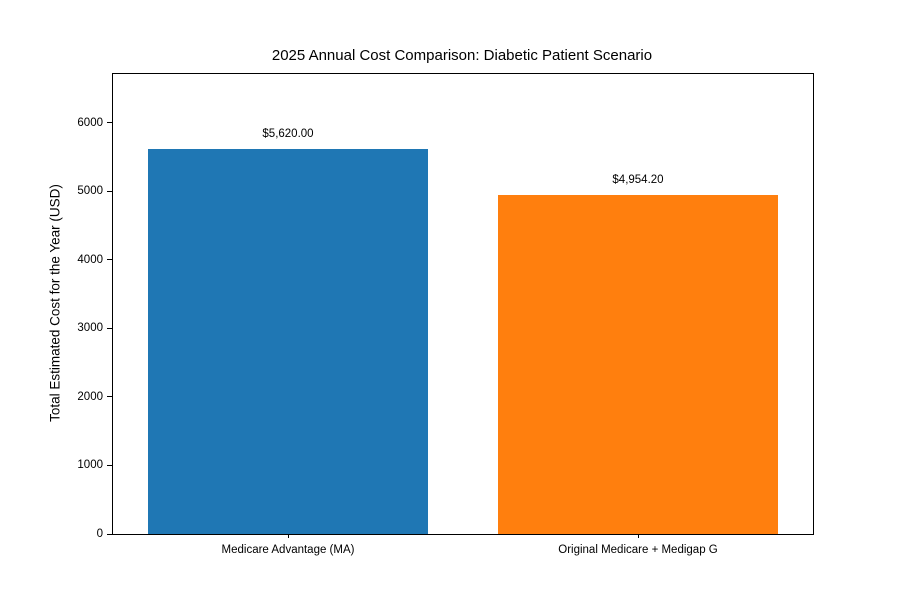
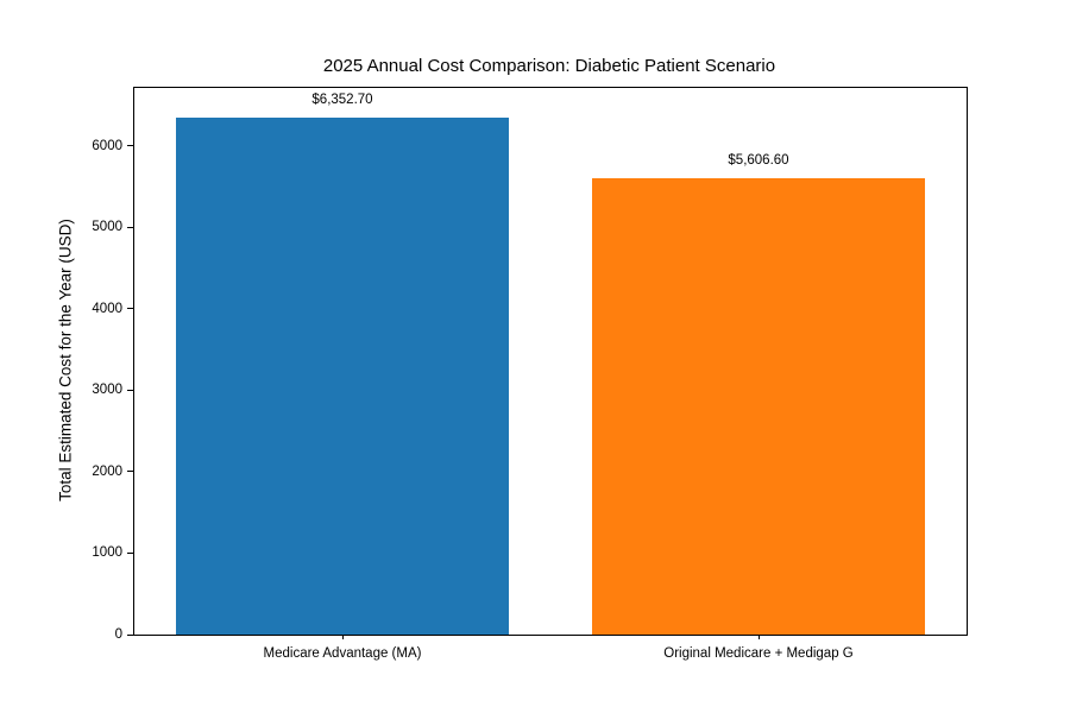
Medicare Advantage (MA): $5,620.00 -> $6,352.70
Original Medicare + Medigap G: $4,954.20 -> $5,606.60
